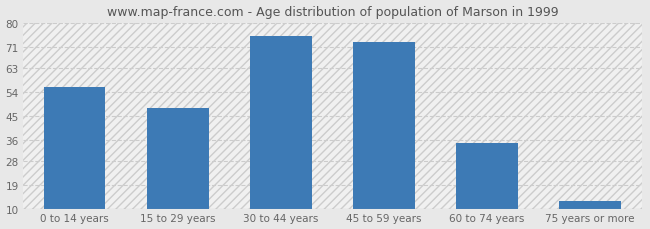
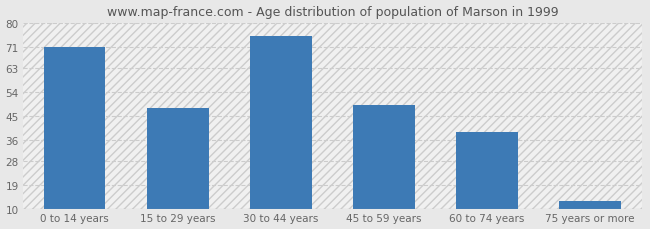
0 to 14 years: 56 -> 71
45 to 59 years: 73 -> 49
60 to 74 years: 35 -> 39
